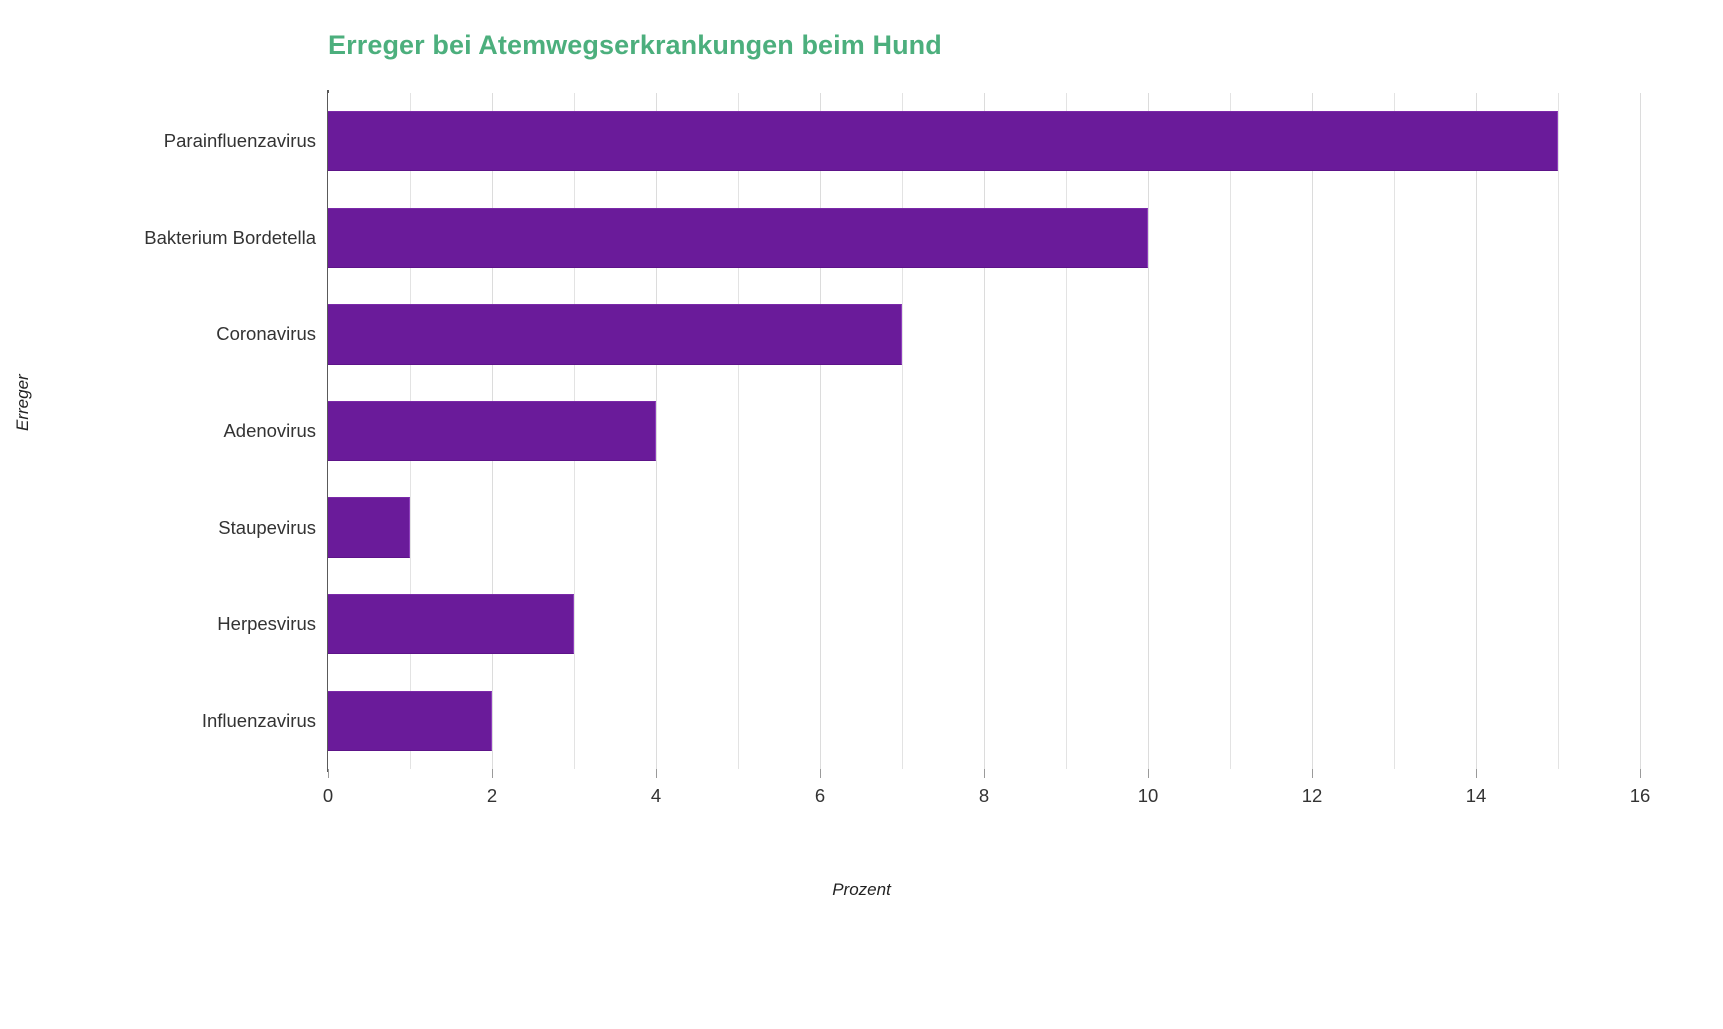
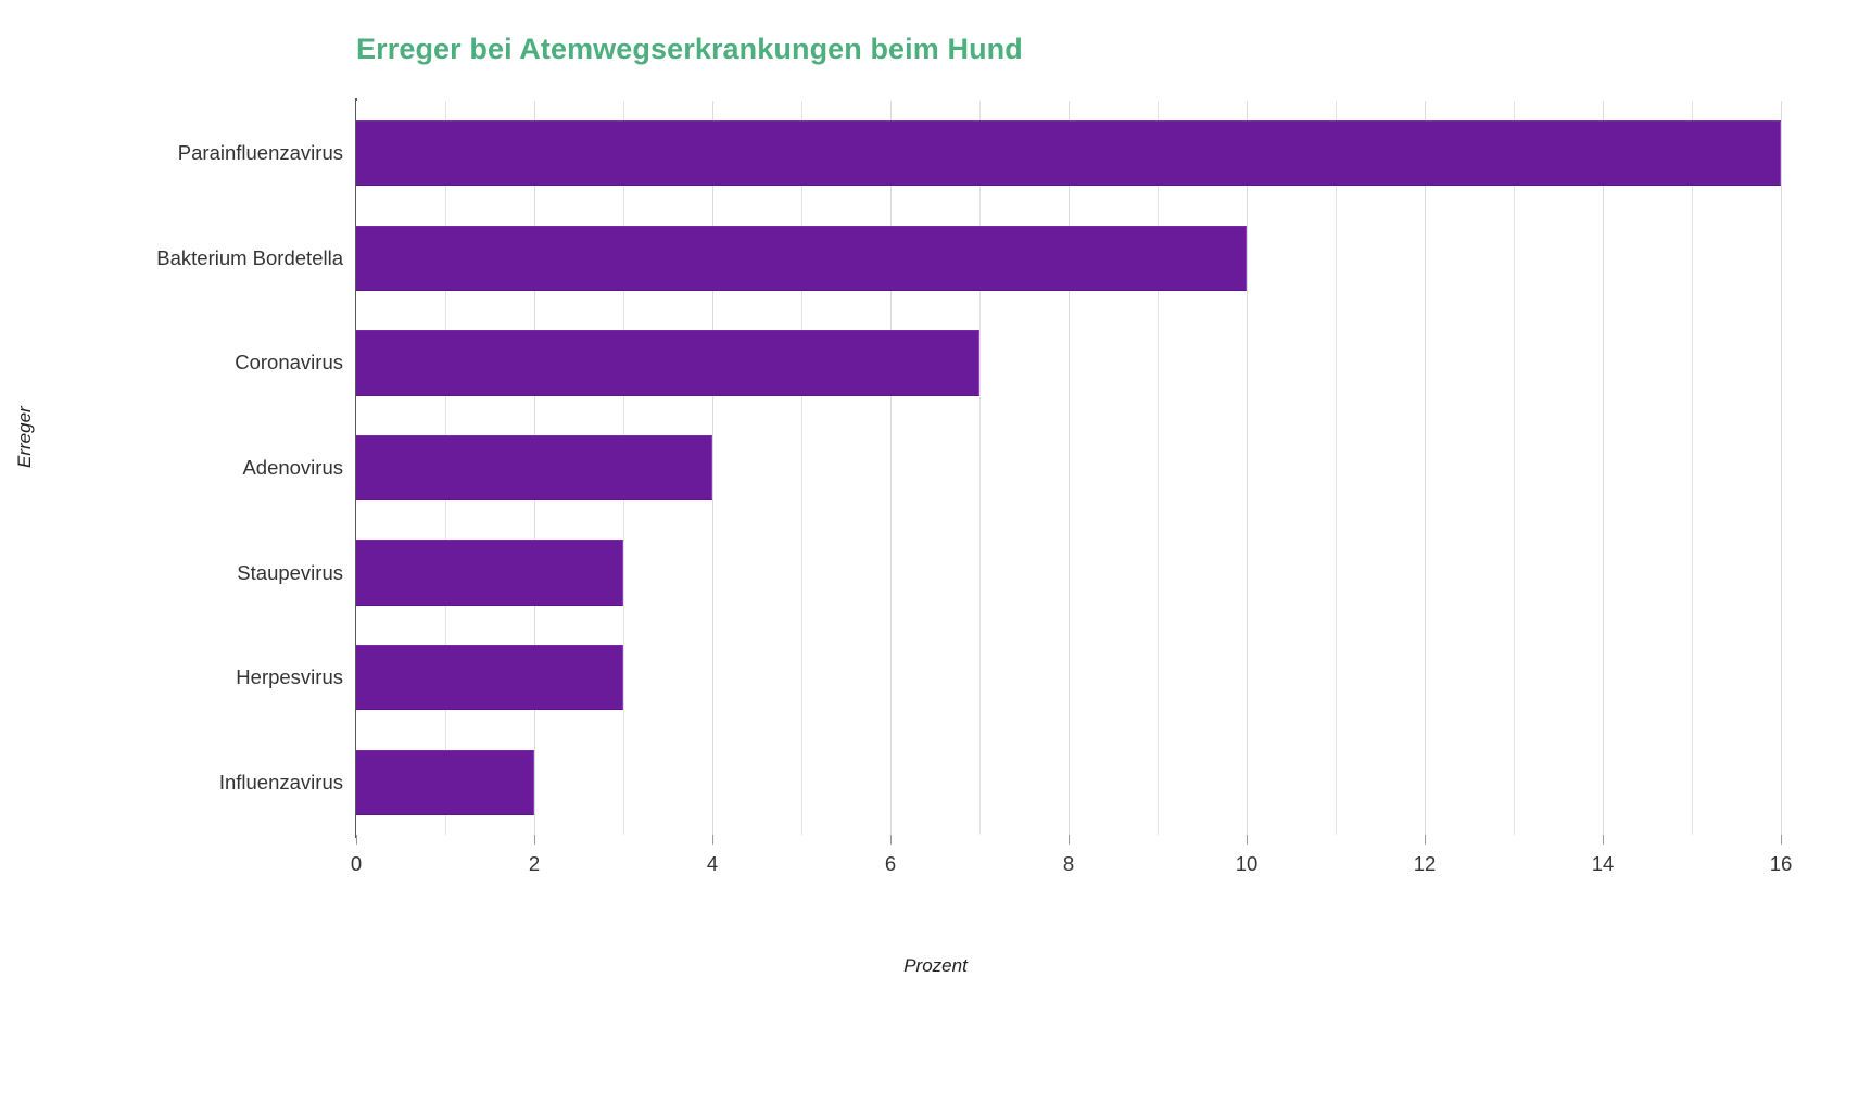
Parainfluenzavirus: 15 -> 16
Staupevirus: 1 -> 3
